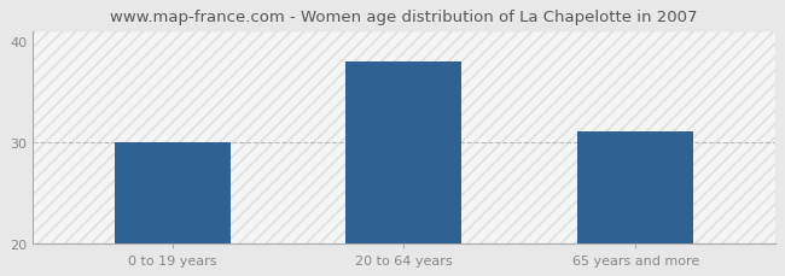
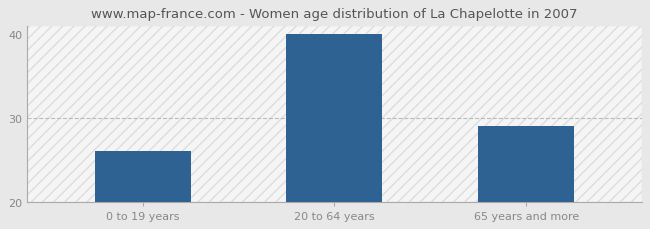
0 to 19 years: 30 -> 26
20 to 64 years: 38 -> 40
65 years and more: 31 -> 29
